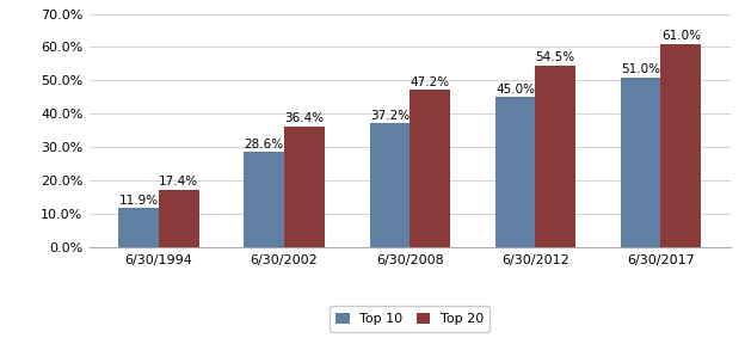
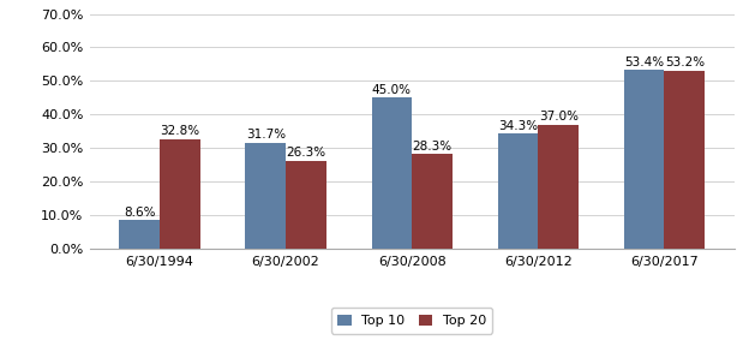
Top 10/6/30/1994: 11.9% -> 8.6%
Top 20/6/30/1994: 17.4% -> 32.8%
Top 10/6/30/2002: 28.6% -> 31.7%
Top 20/6/30/2002: 36.4% -> 26.3%
Top 10/6/30/2008: 37.2% -> 45.0%
Top 20/6/30/2008: 47.2% -> 28.3%
Top 10/6/30/2012: 45.0% -> 34.3%
Top 20/6/30/2012: 54.5% -> 37.0%
Top 10/6/30/2017: 51.0% -> 53.4%
Top 20/6/30/2017: 61.0% -> 53.2%
